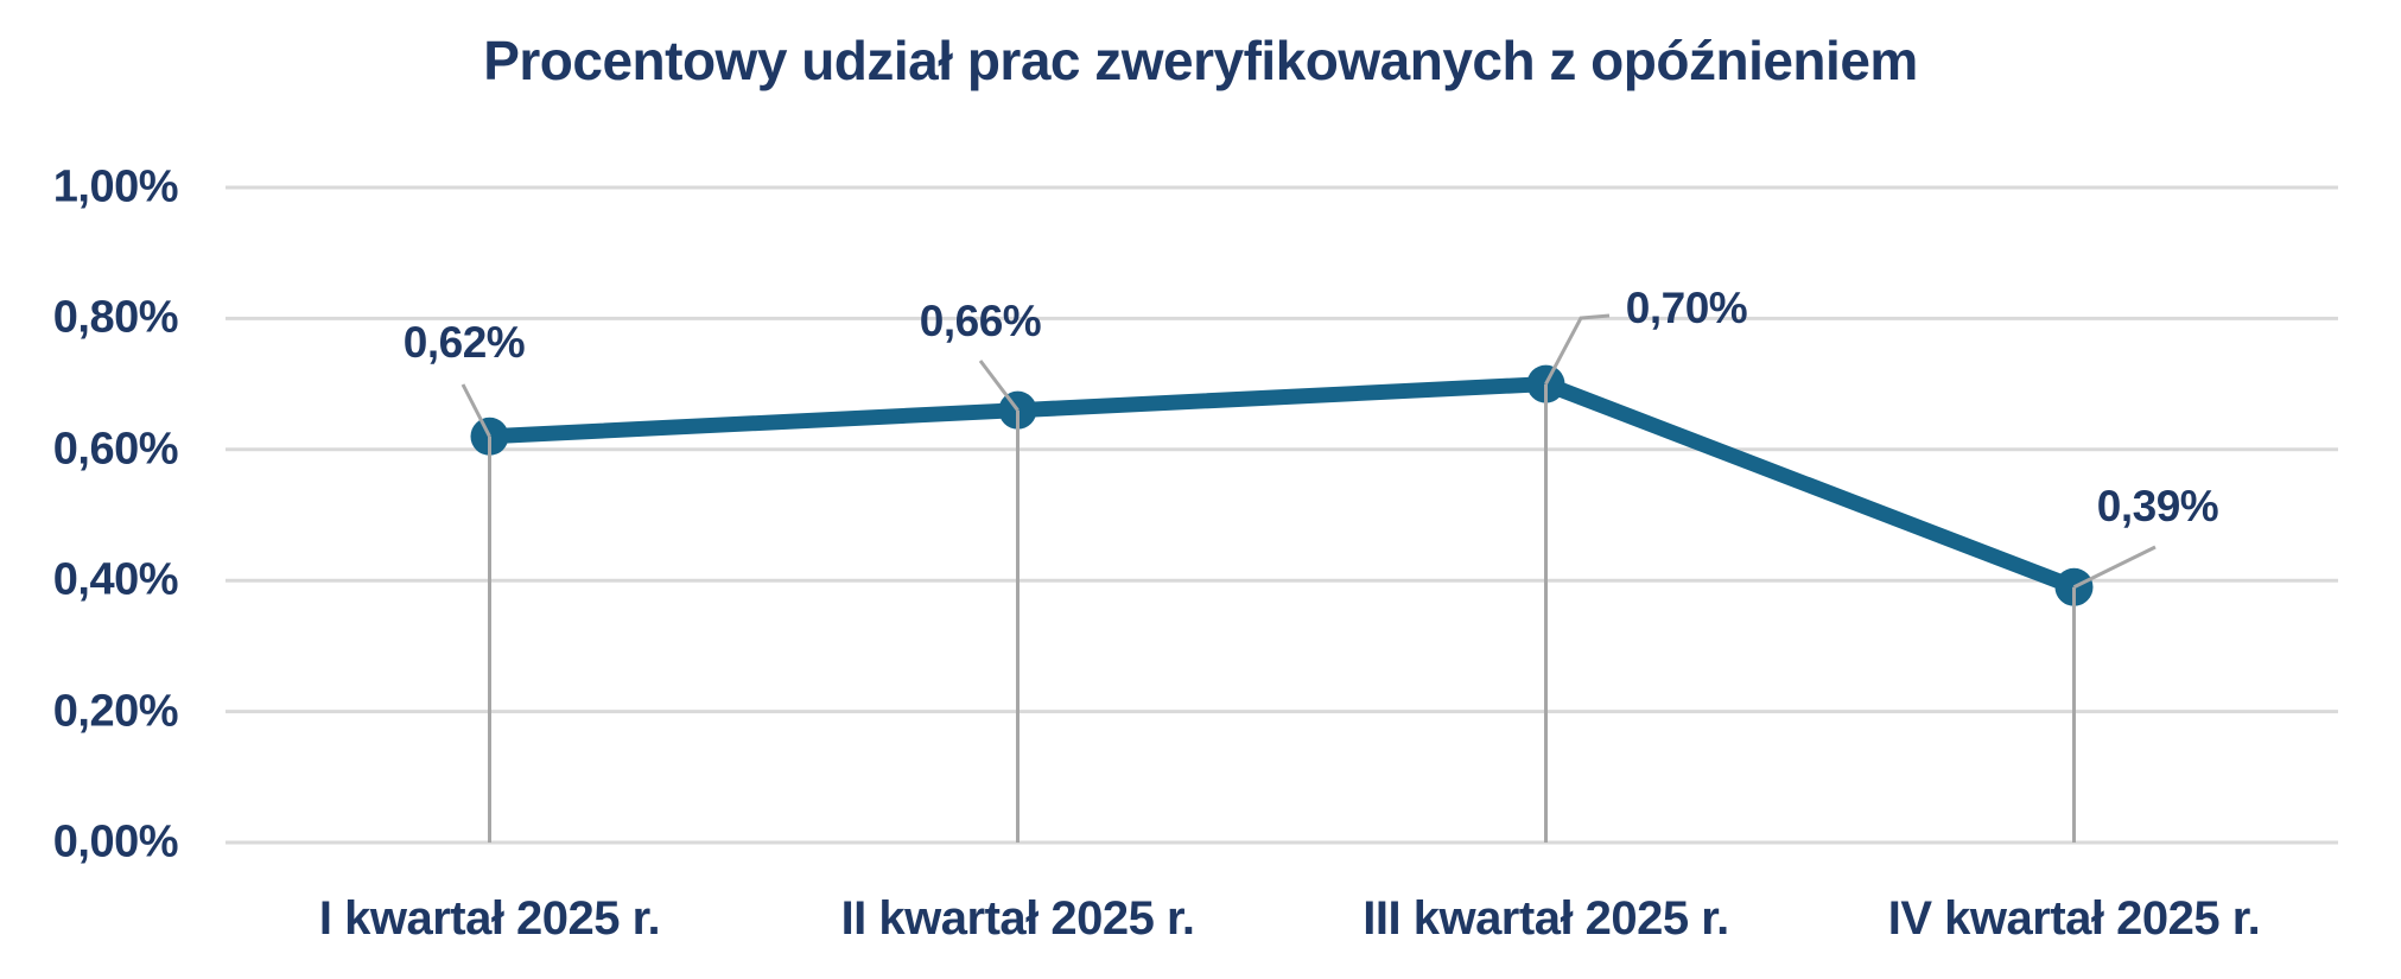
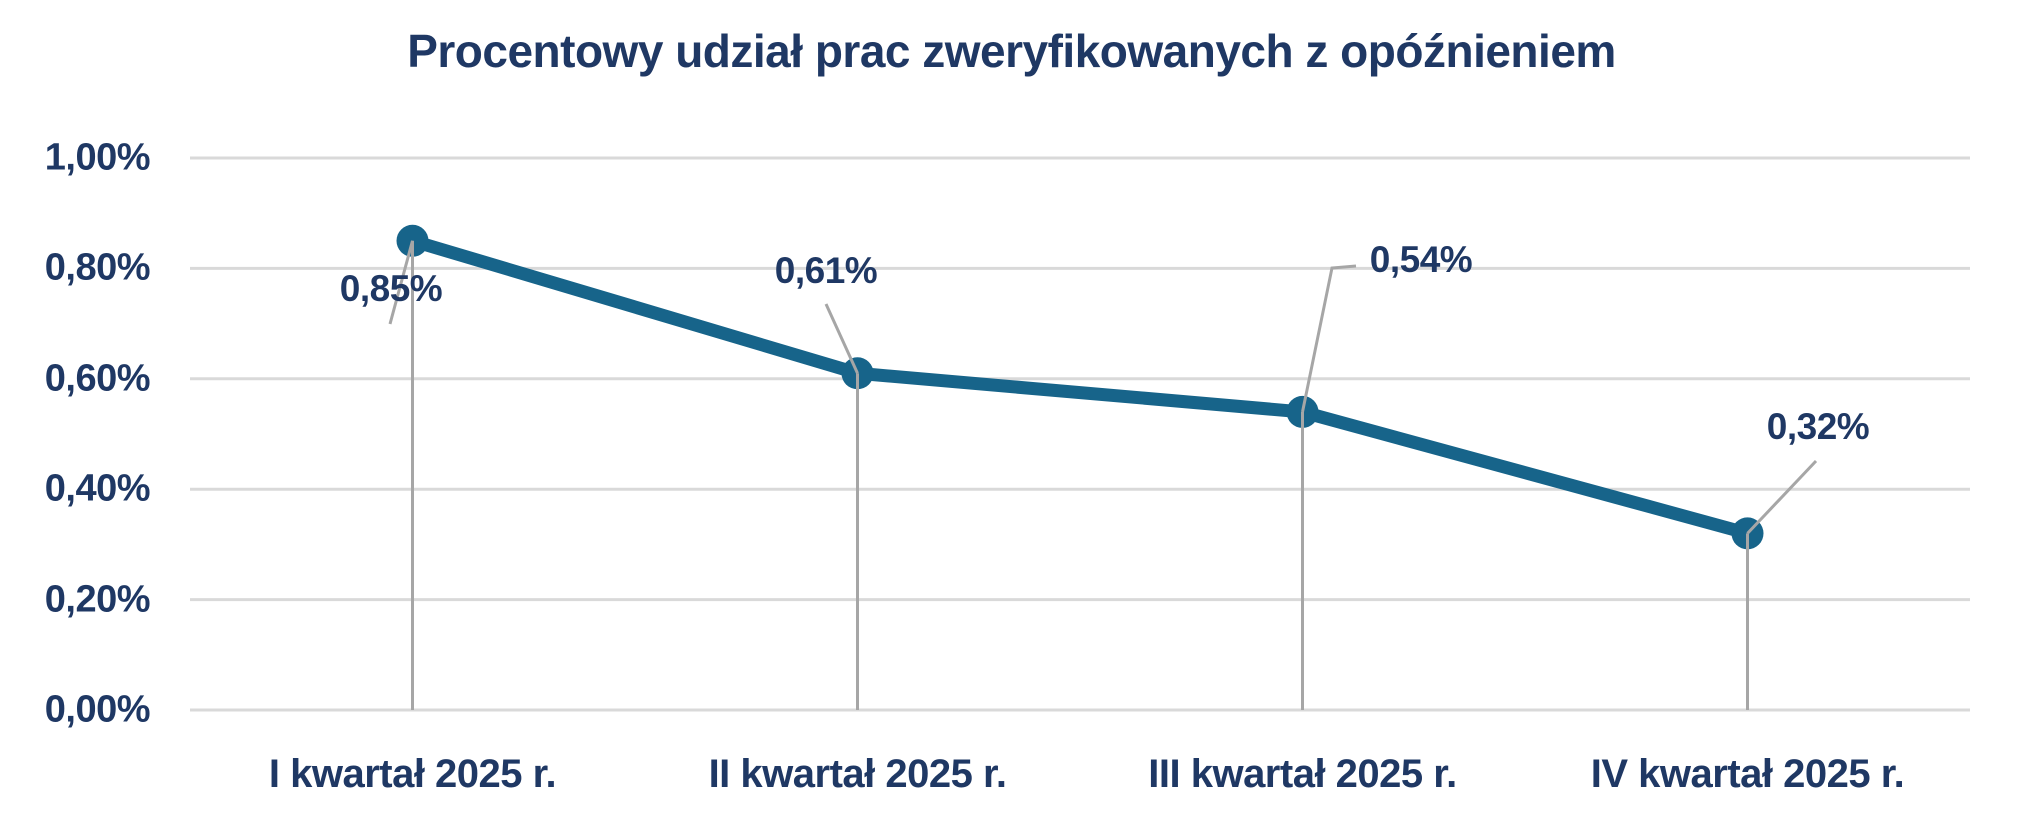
I kwartał 2025 r.: 0,62% -> 0,85%
II kwartał 2025 r.: 0,66% -> 0,61%
III kwartał 2025 r.: 0,70% -> 0,54%
IV kwartał 2025 r.: 0,39% -> 0,32%
